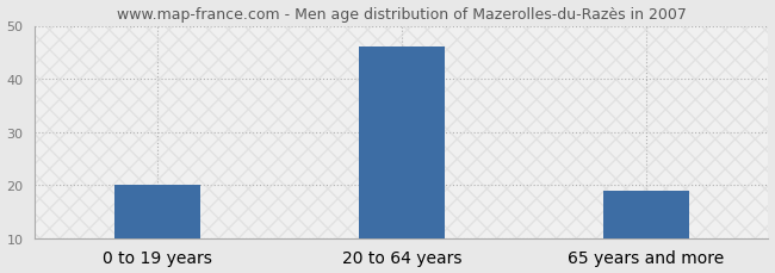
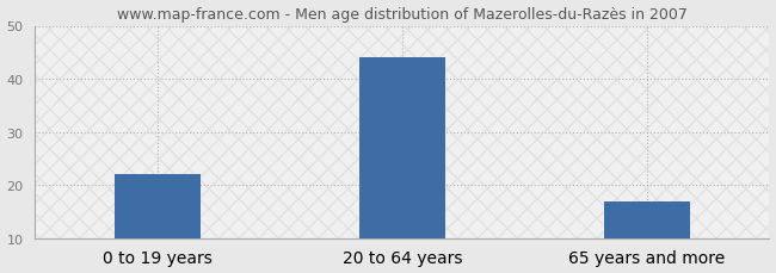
0 to 19 years: 20 -> 22
20 to 64 years: 46 -> 44
65 years and more: 19 -> 17
